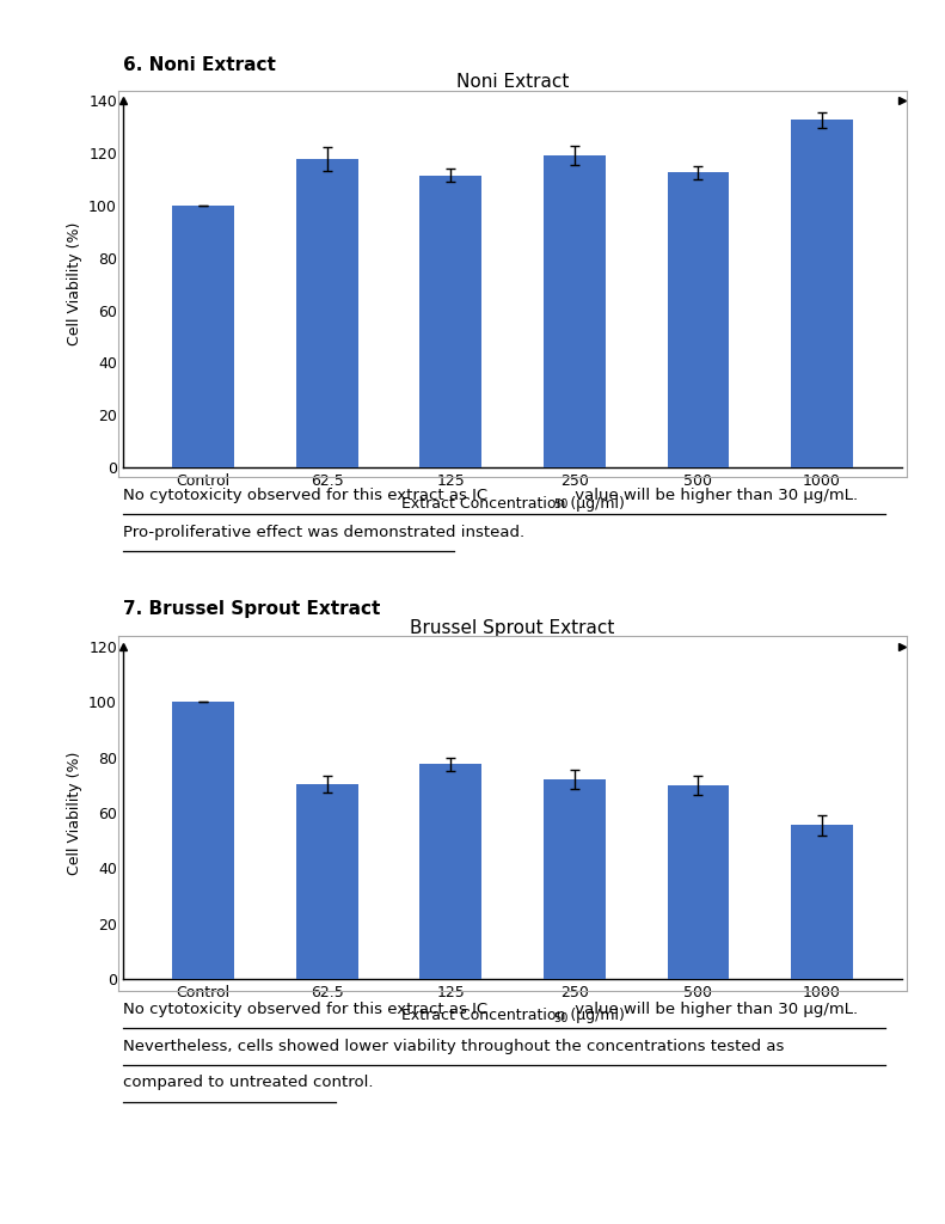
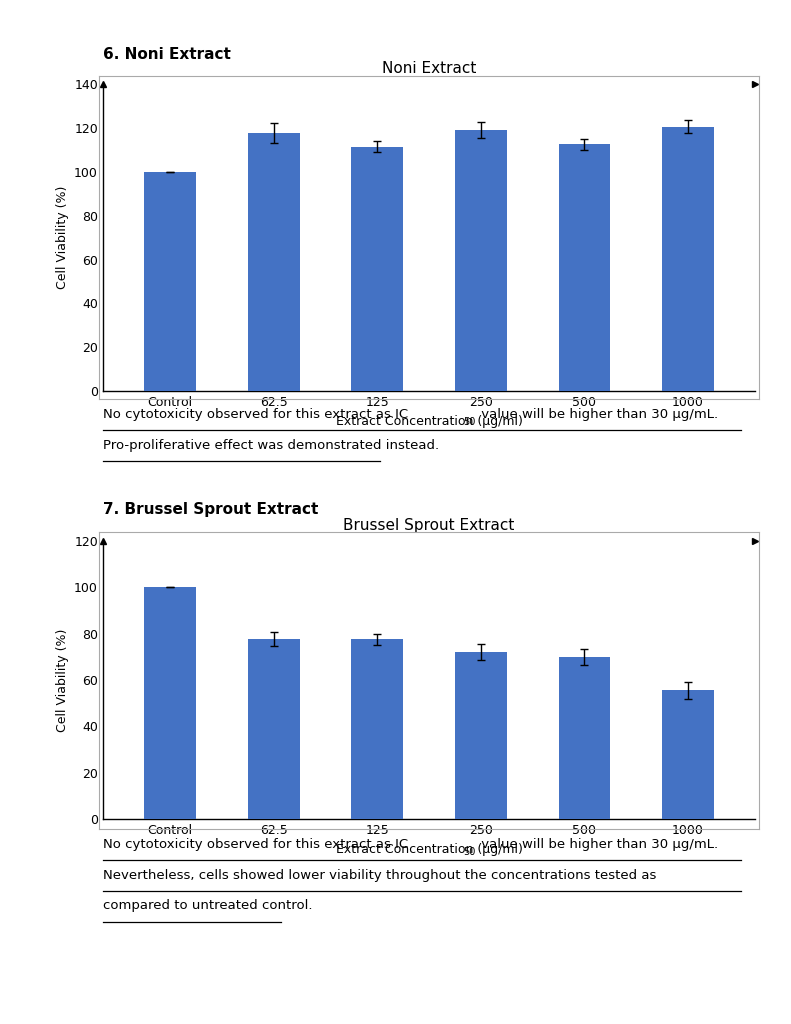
Noni Extract/1000: 132.5 -> 120.5
Brussel Sprout Extract/62.5: 70.5 -> 77.5
